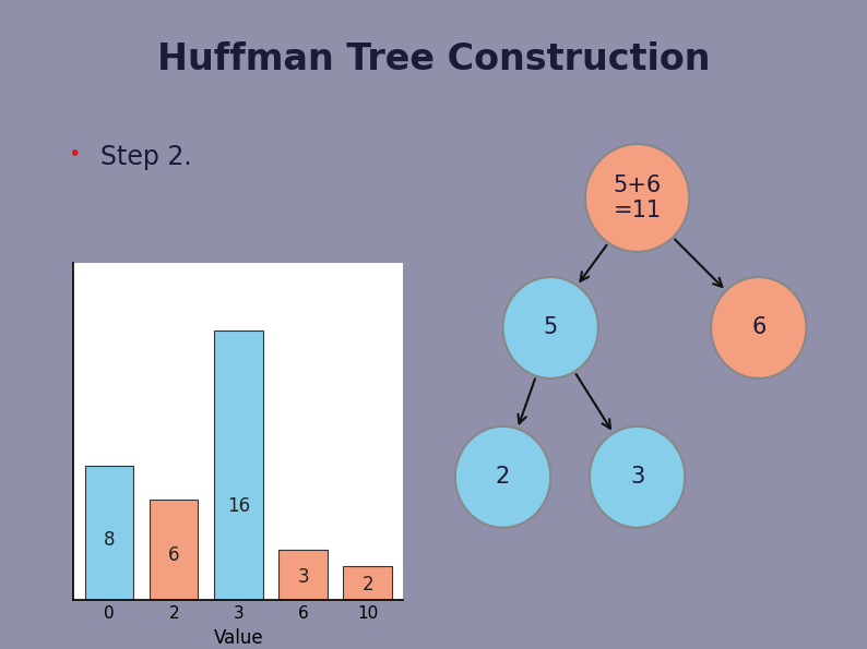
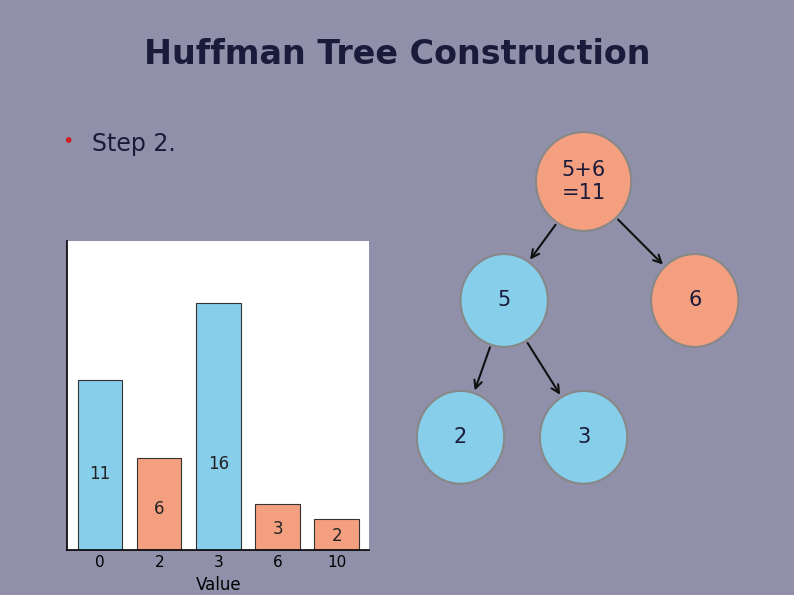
0: 8 -> 11
